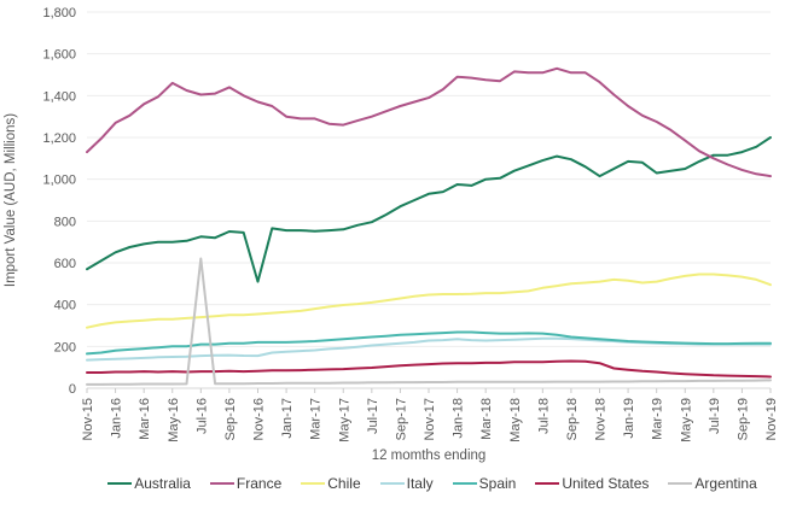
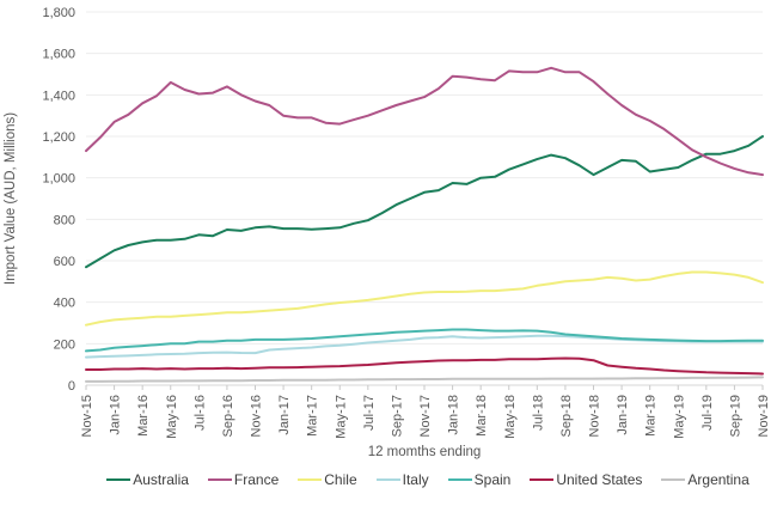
Argentina/Jul-16: 620 -> 20
Australia/Nov-16: 510 -> 760
